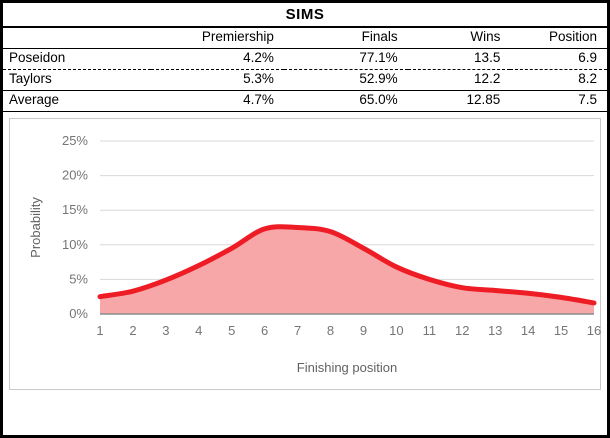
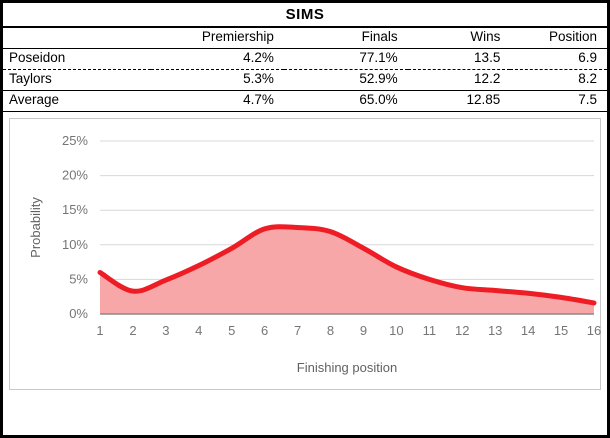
1: 2% -> 6%
